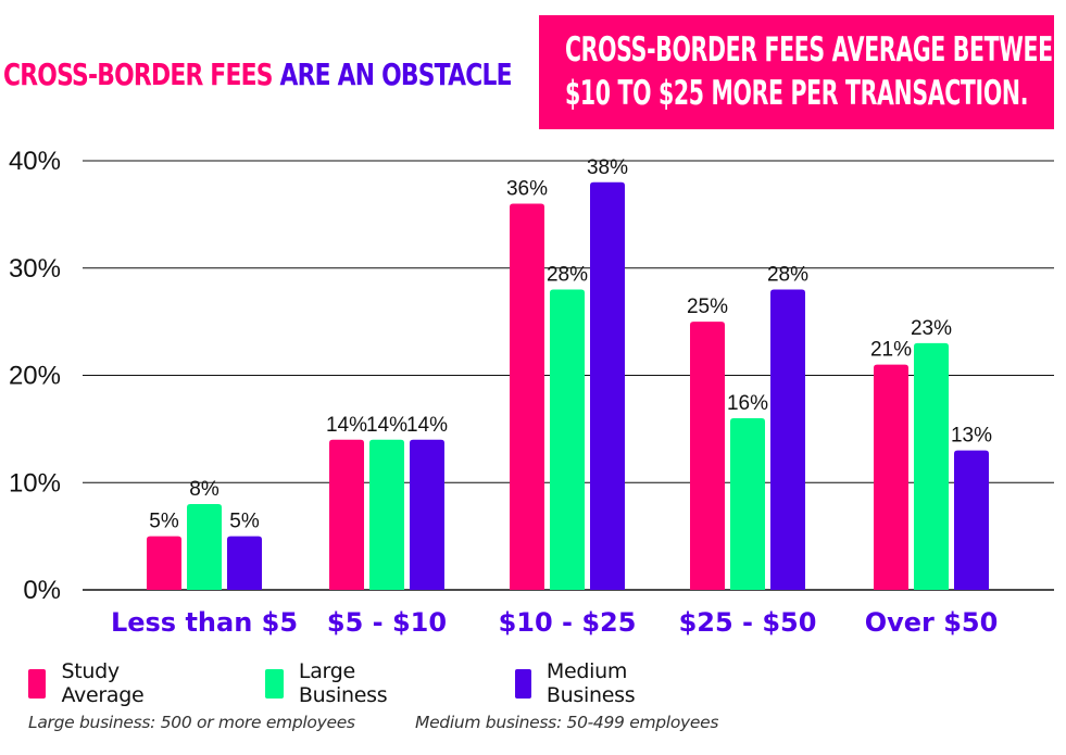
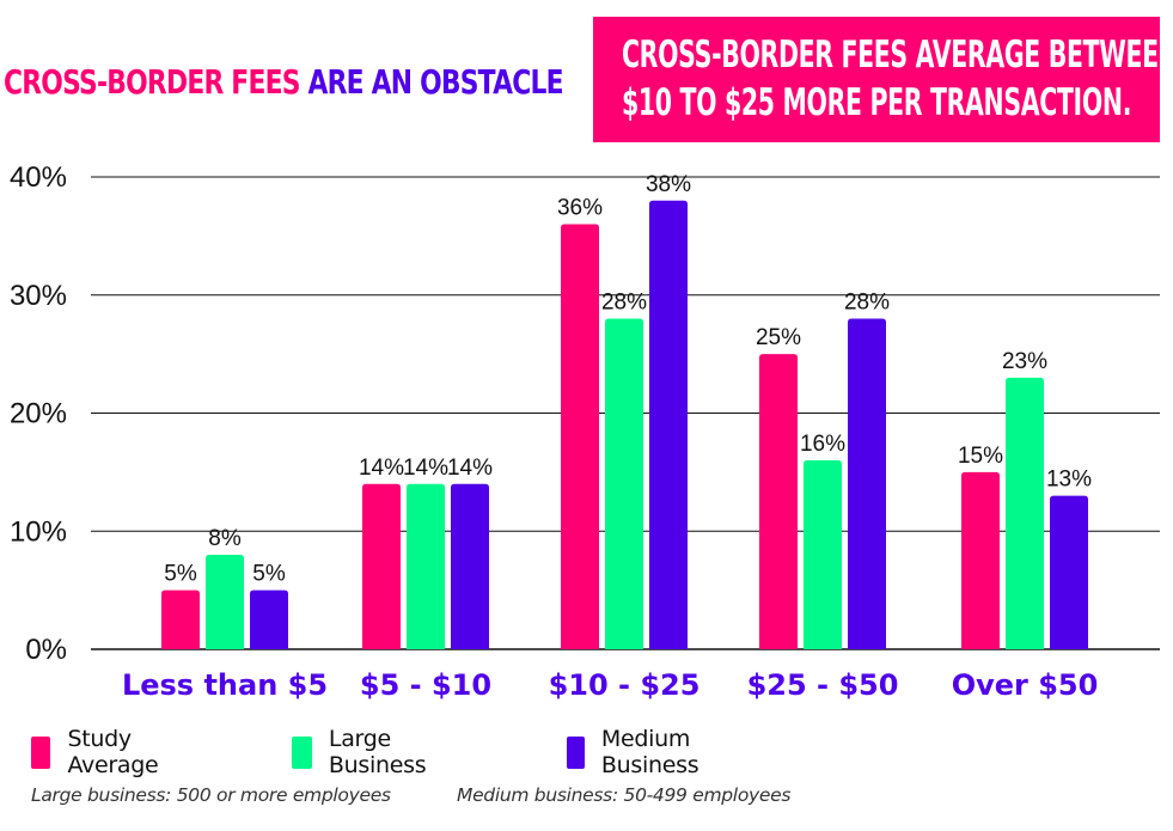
Study Average/Over $50: 21% -> 15%
